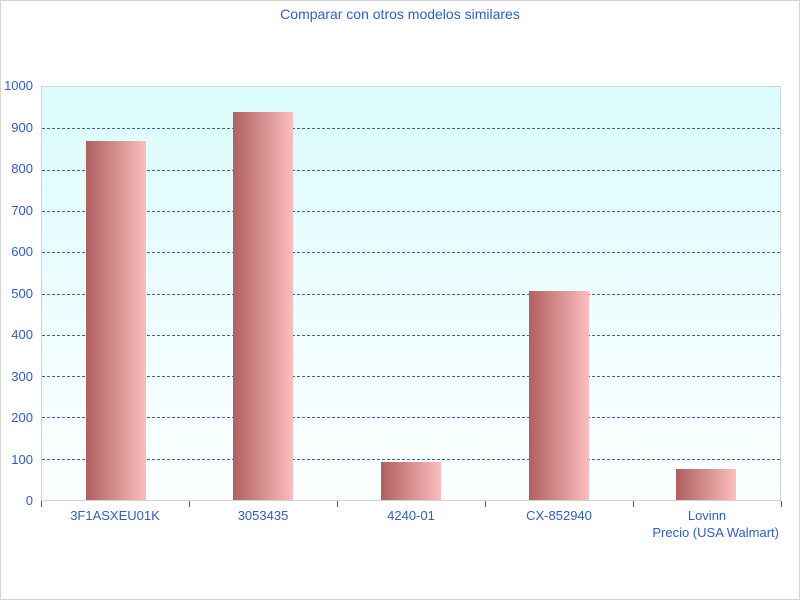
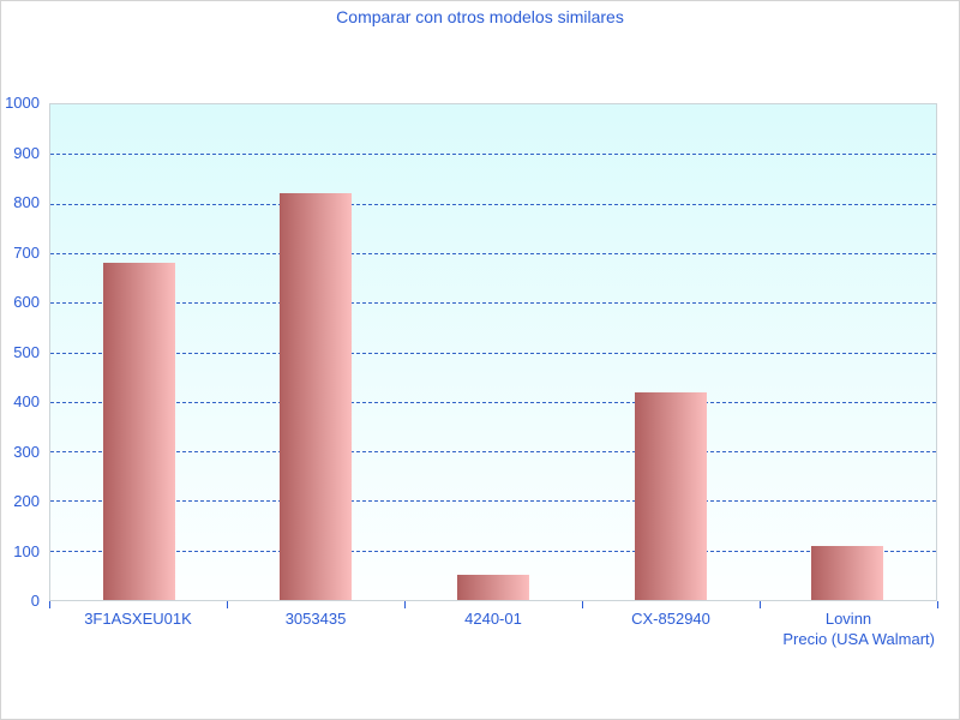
3F1ASXEU01K: 870 -> 680
3053435: 940 -> 820
4240-01: 90 -> 50
CX-852940: 510 -> 420
Lovinn: 80 -> 110
